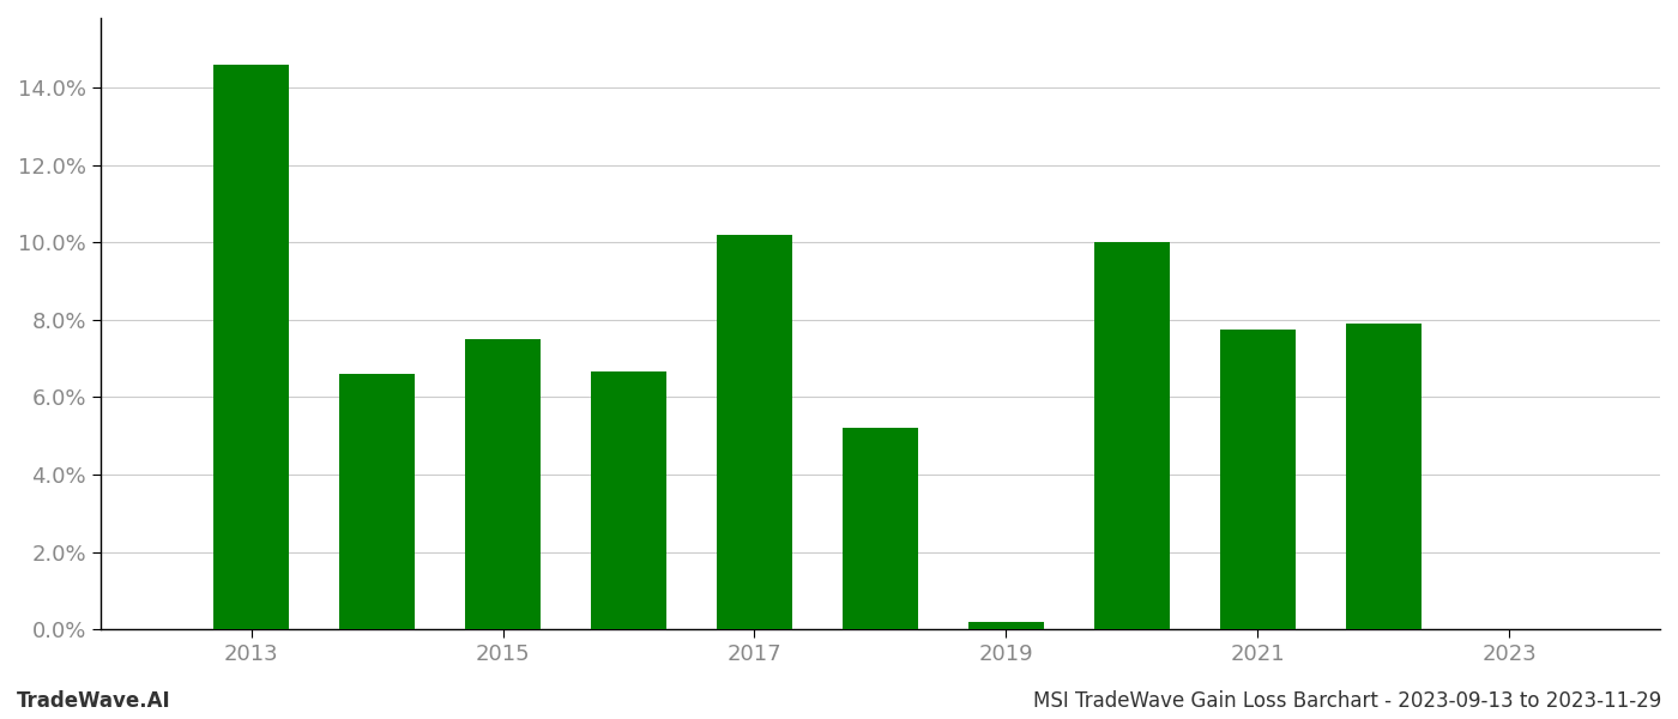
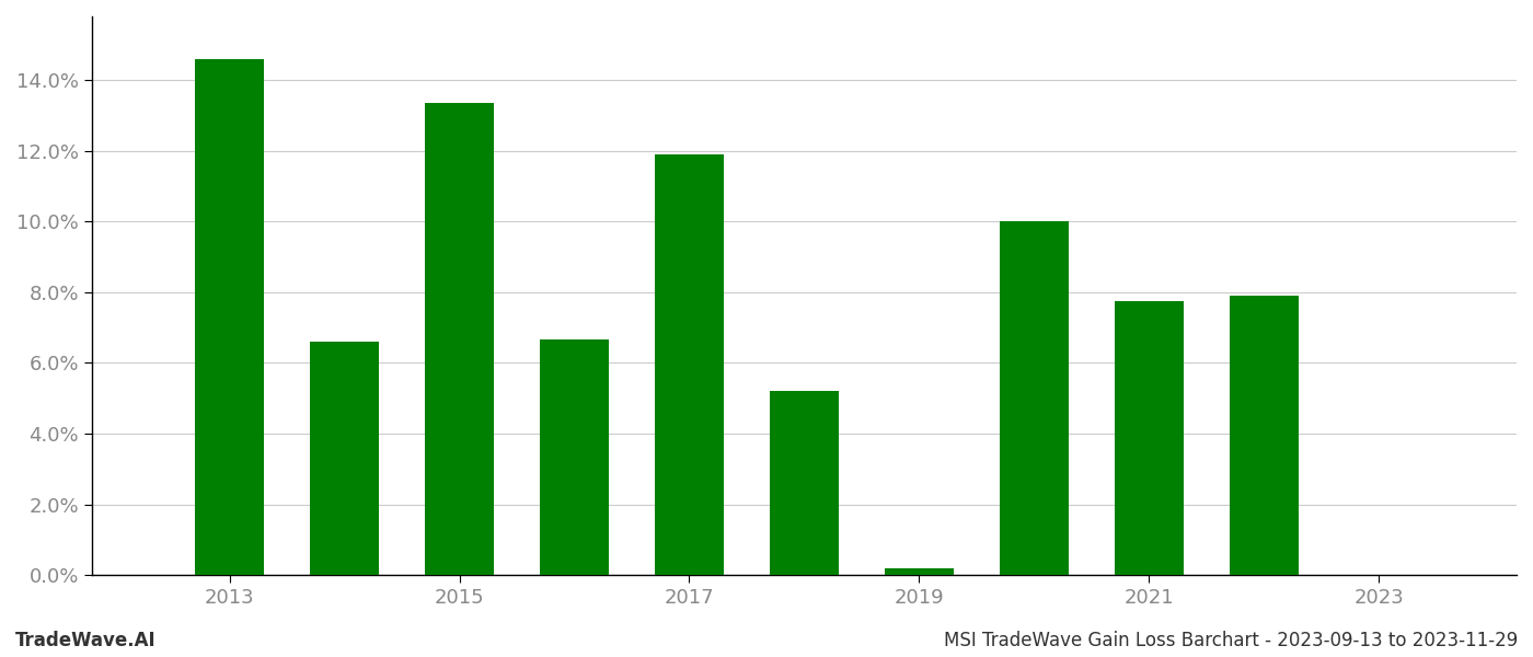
2015: 7.50% -> 13.35%
2017: 10.20% -> 11.90%
